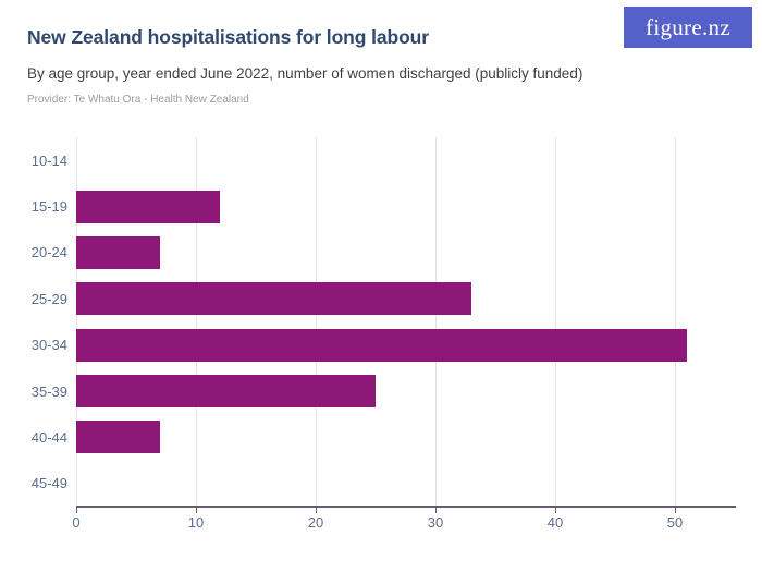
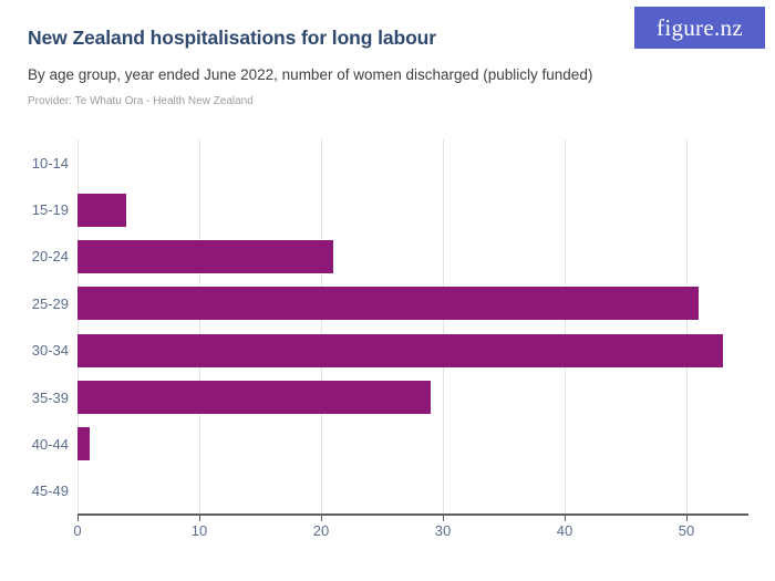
15-19: 12 -> 4
20-24: 7 -> 21
25-29: 33 -> 51
30-34: 51 -> 53
35-39: 25 -> 29
40-44: 7 -> 1
